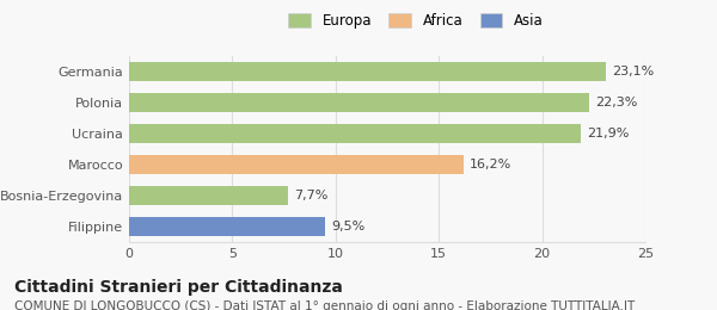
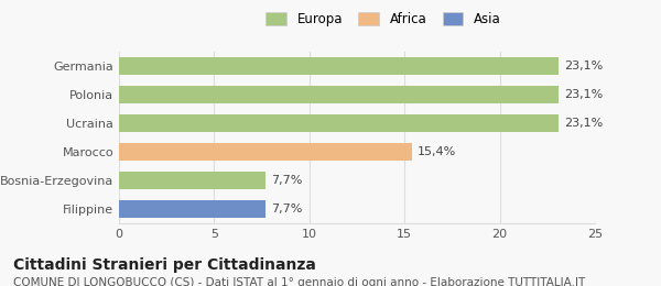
Polonia: 22,3% -> 23,1%
Ucraina: 21,9% -> 23,1%
Marocco: 16,2% -> 15,4%
Filippine: 9,5% -> 7,7%
